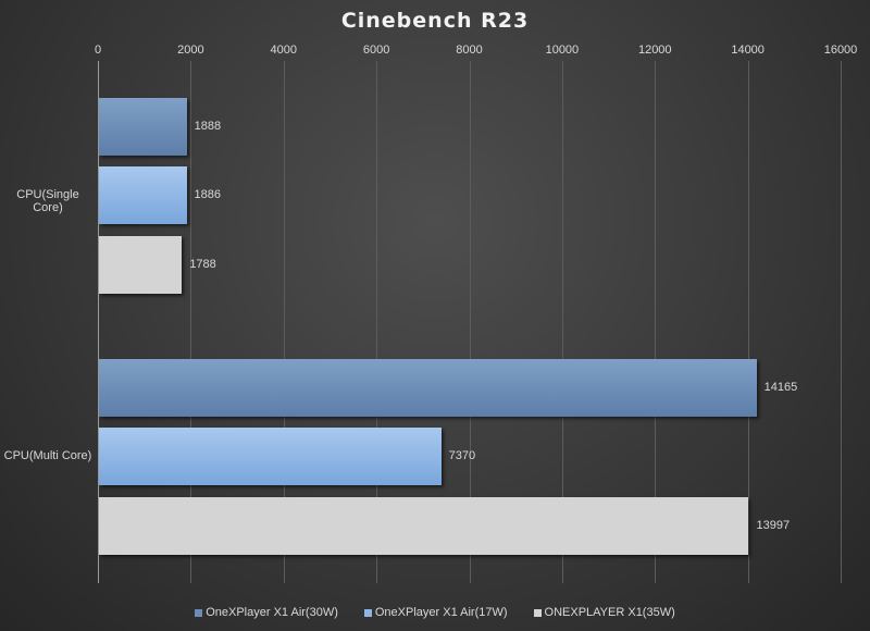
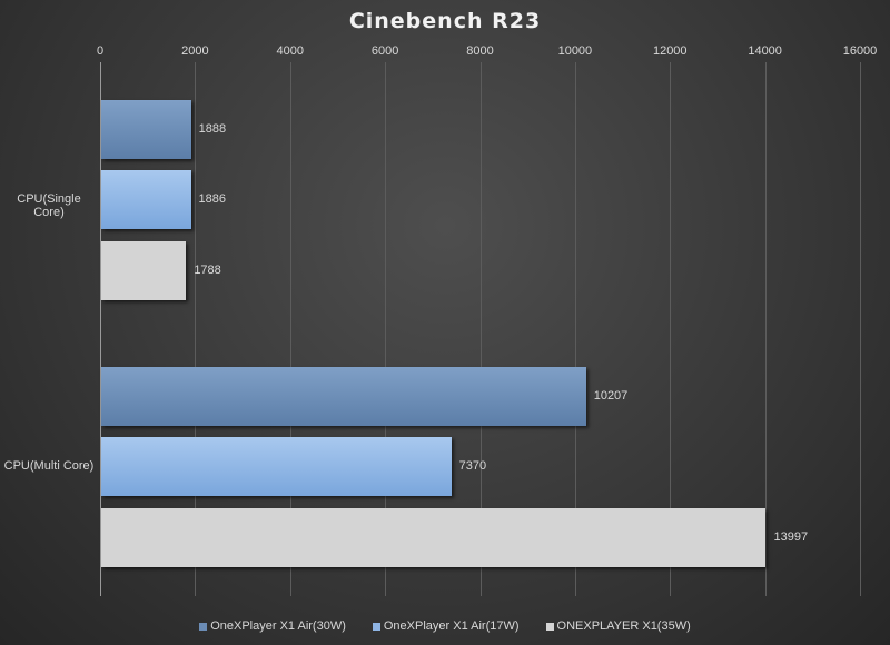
OneXPlayer X1 Air(30W)/CPU(Multi Core): 14165 -> 10207
